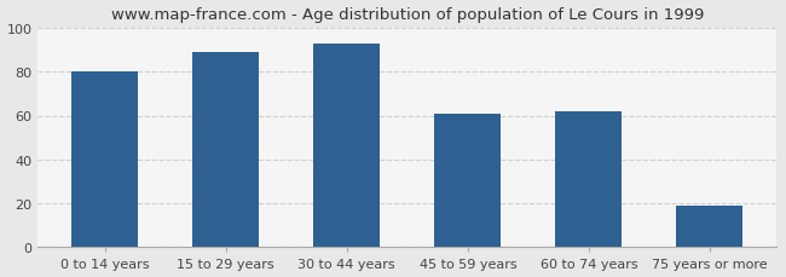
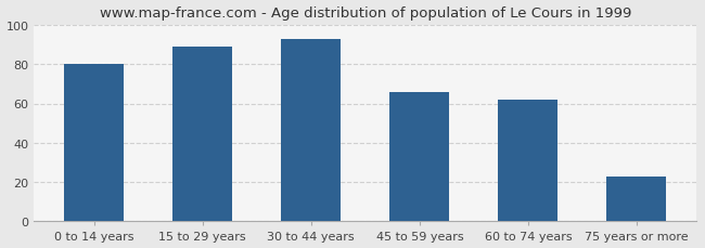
45 to 59 years: 61 -> 66
75 years or more: 19 -> 23
